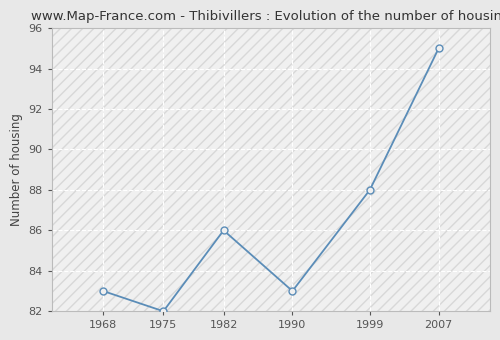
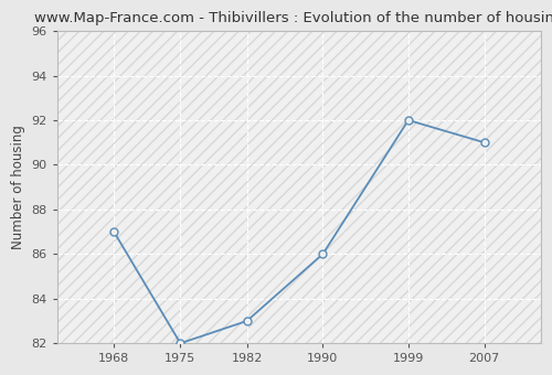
1968: 83 -> 87
1982: 86 -> 83
1990: 83 -> 86
1999: 88 -> 92
2007: 95 -> 91
